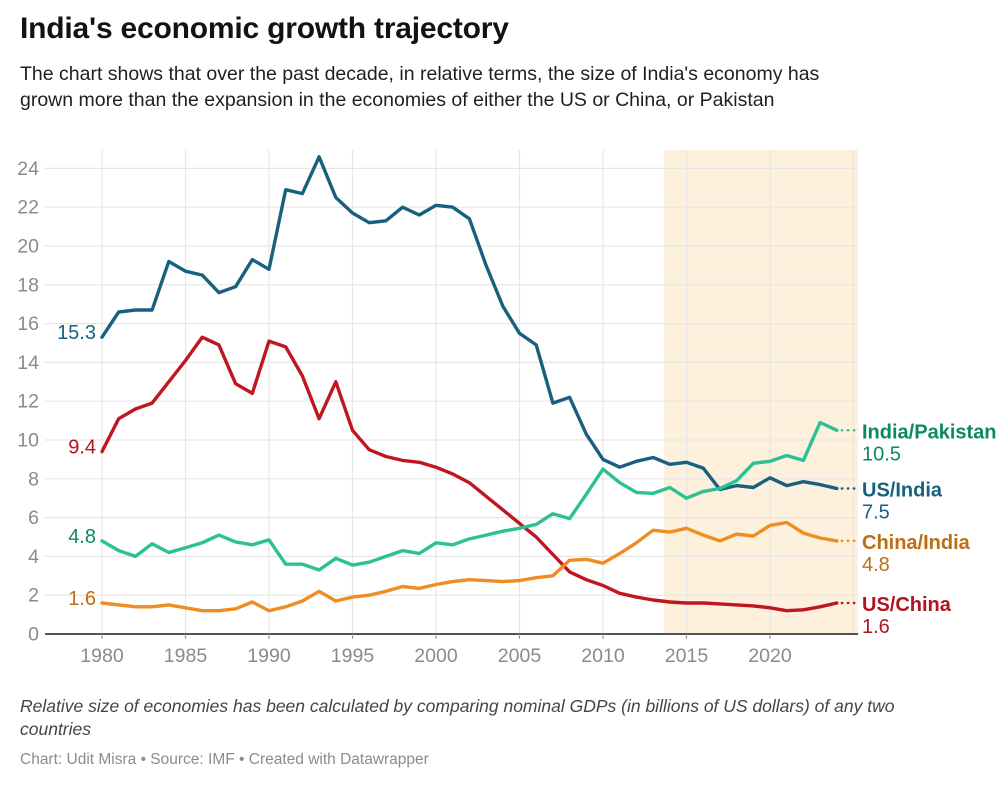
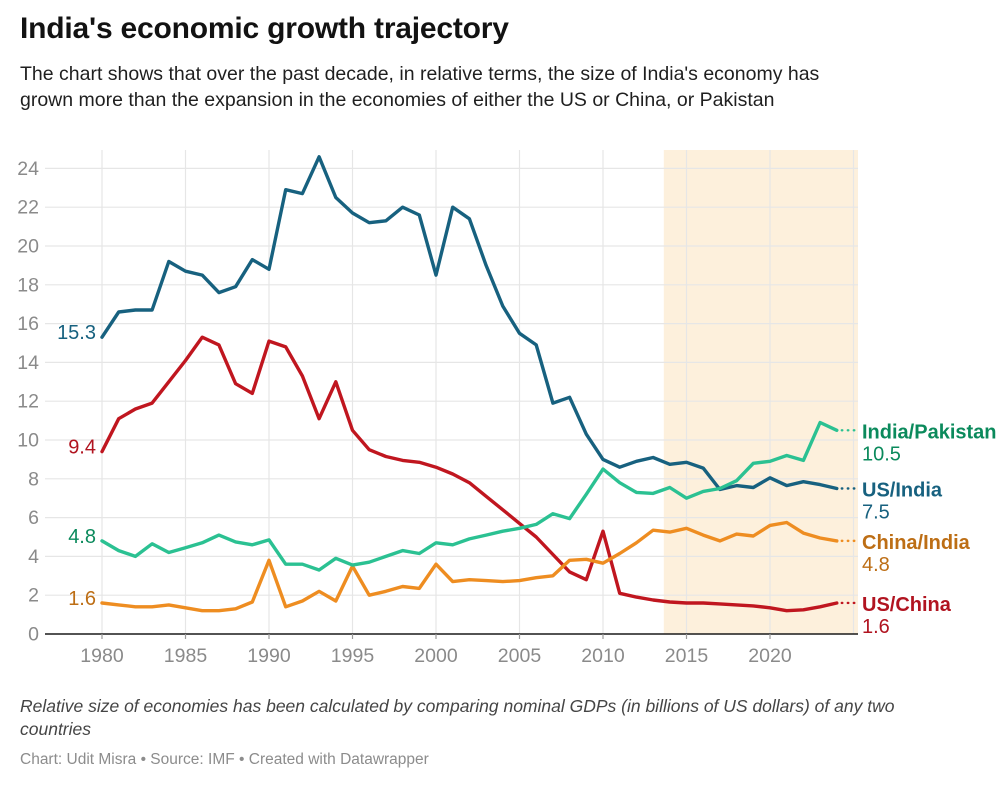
China/India/1990: 1.2 -> 3.8
China/India/1995: 1.9 -> 3.5
China/India/2000: 2.5 -> 3.6
US/India/2000: 22.1 -> 18.5
US/China/2010: 2.5 -> 5.3
